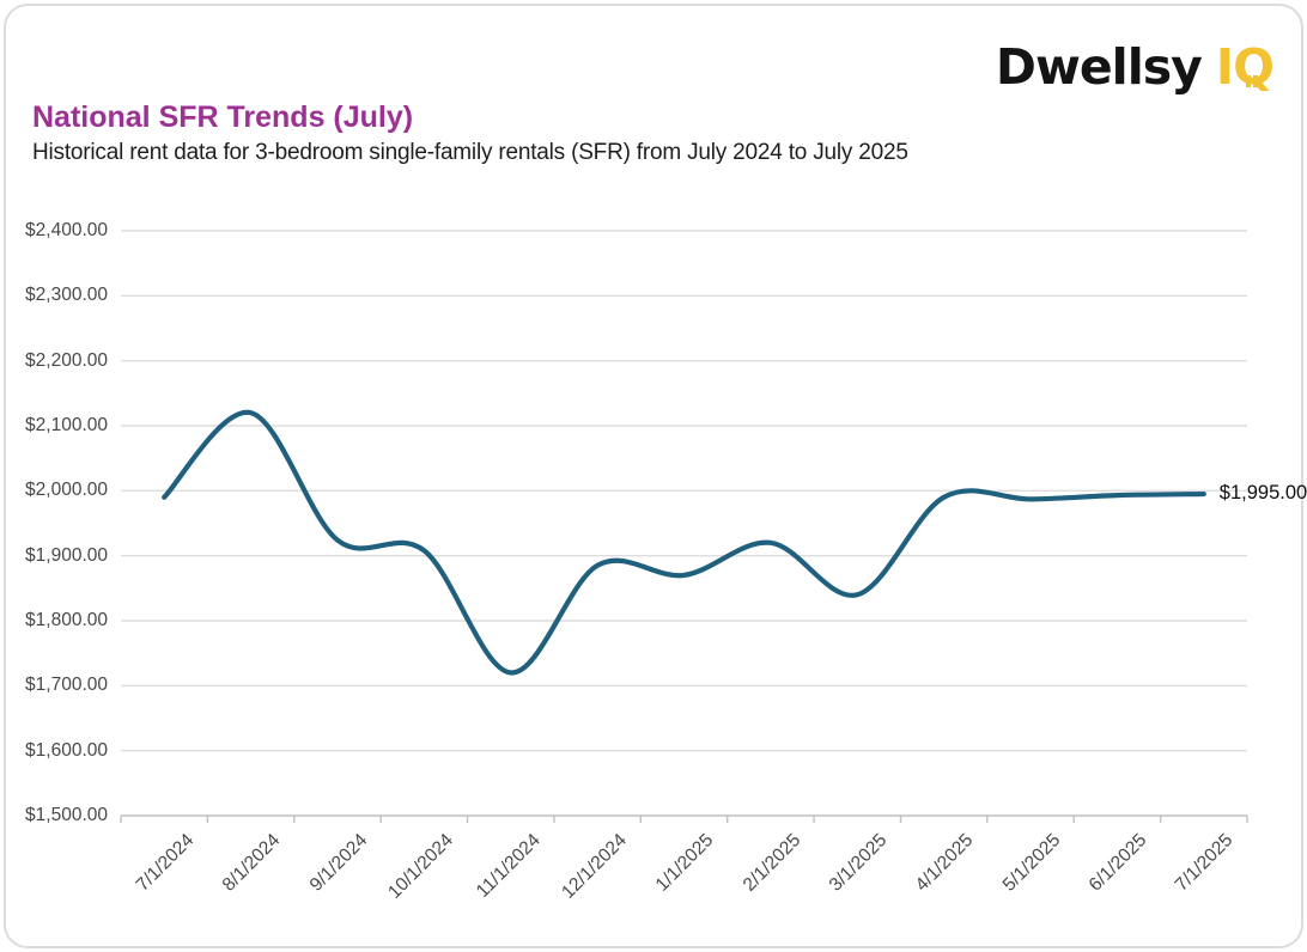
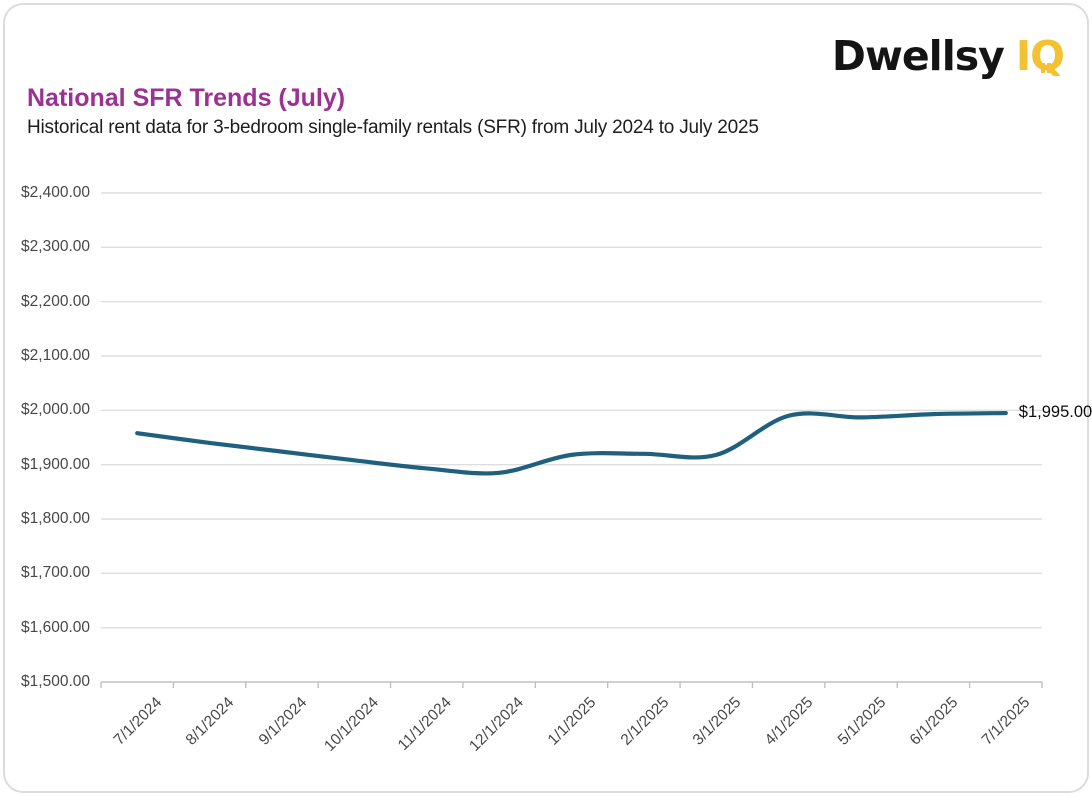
7/1/2024: $1990 -> $1960
8/1/2024: $2120 -> $1940
11/1/2024: $1720 -> $1890
1/1/2025: $1870 -> $1920
3/1/2025: $1840 -> $1920
